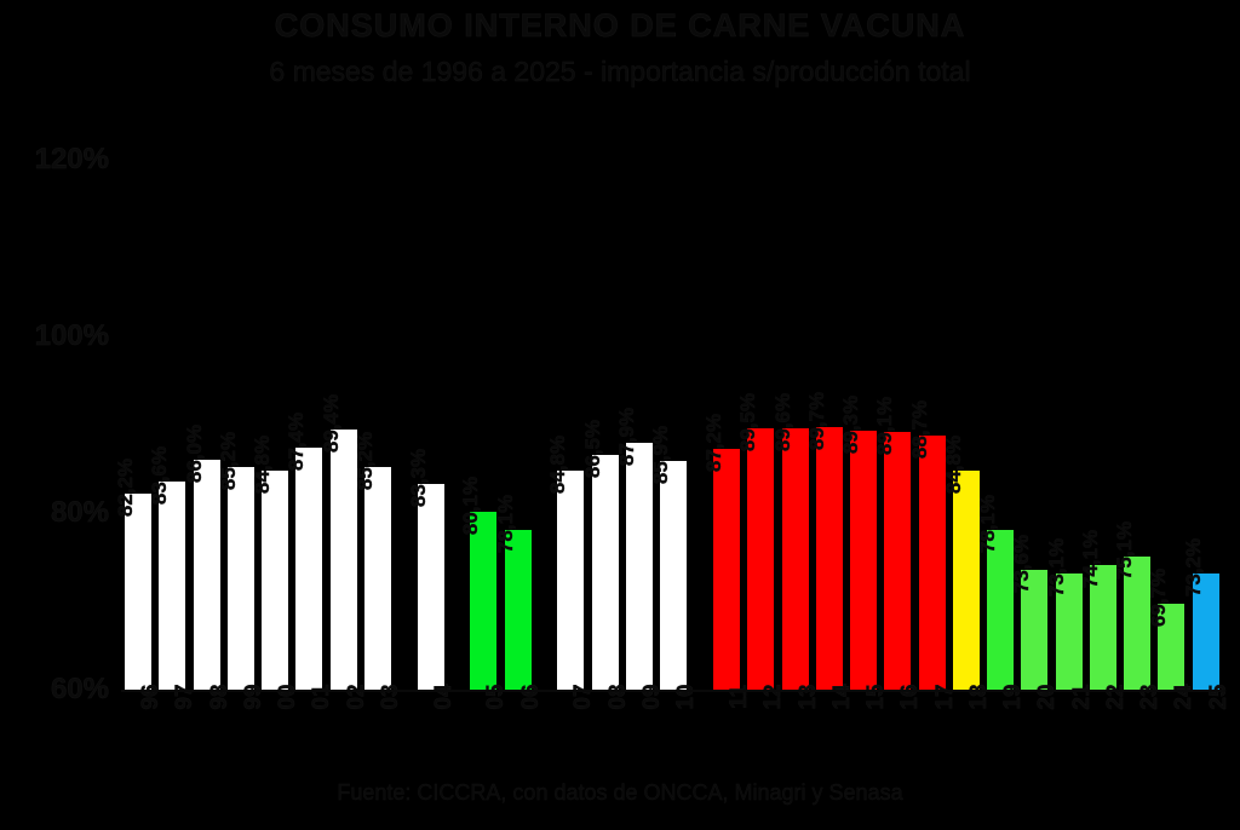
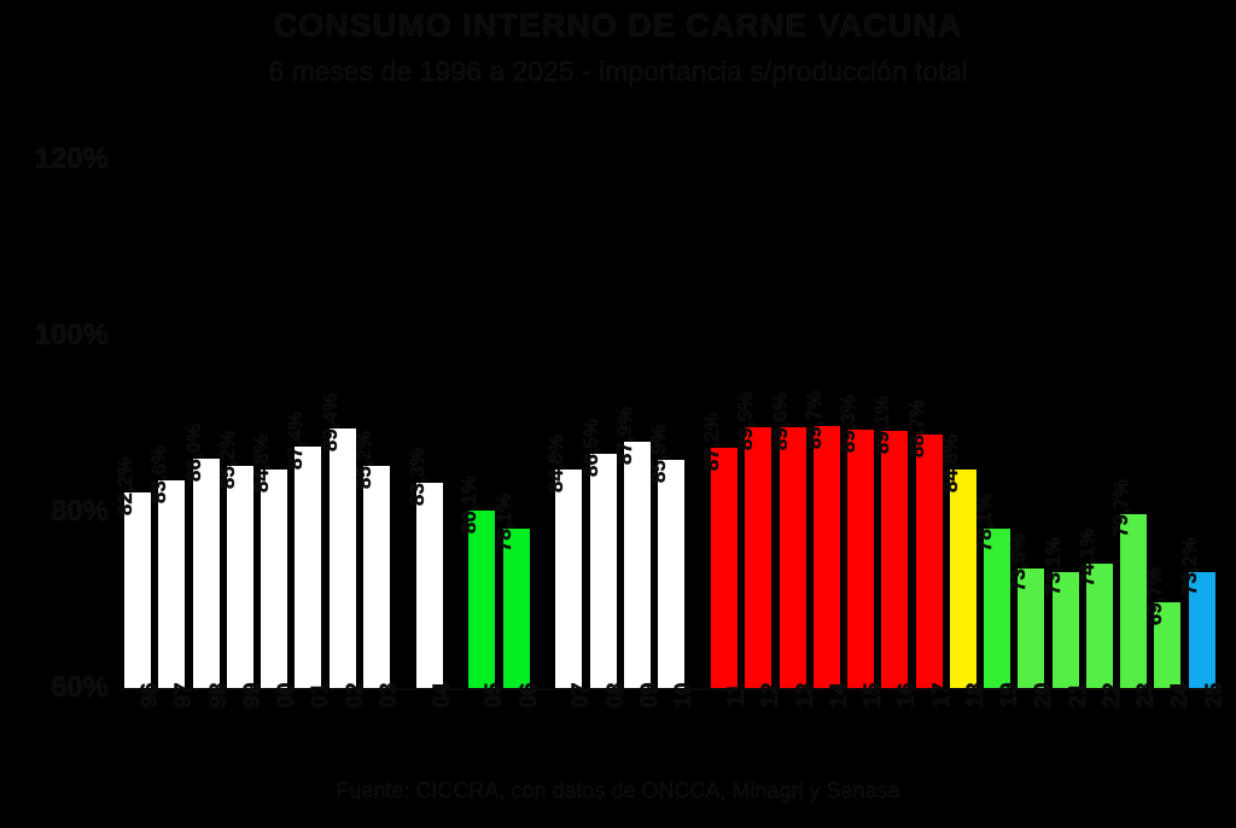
23: 75,1% -> 79,7%
